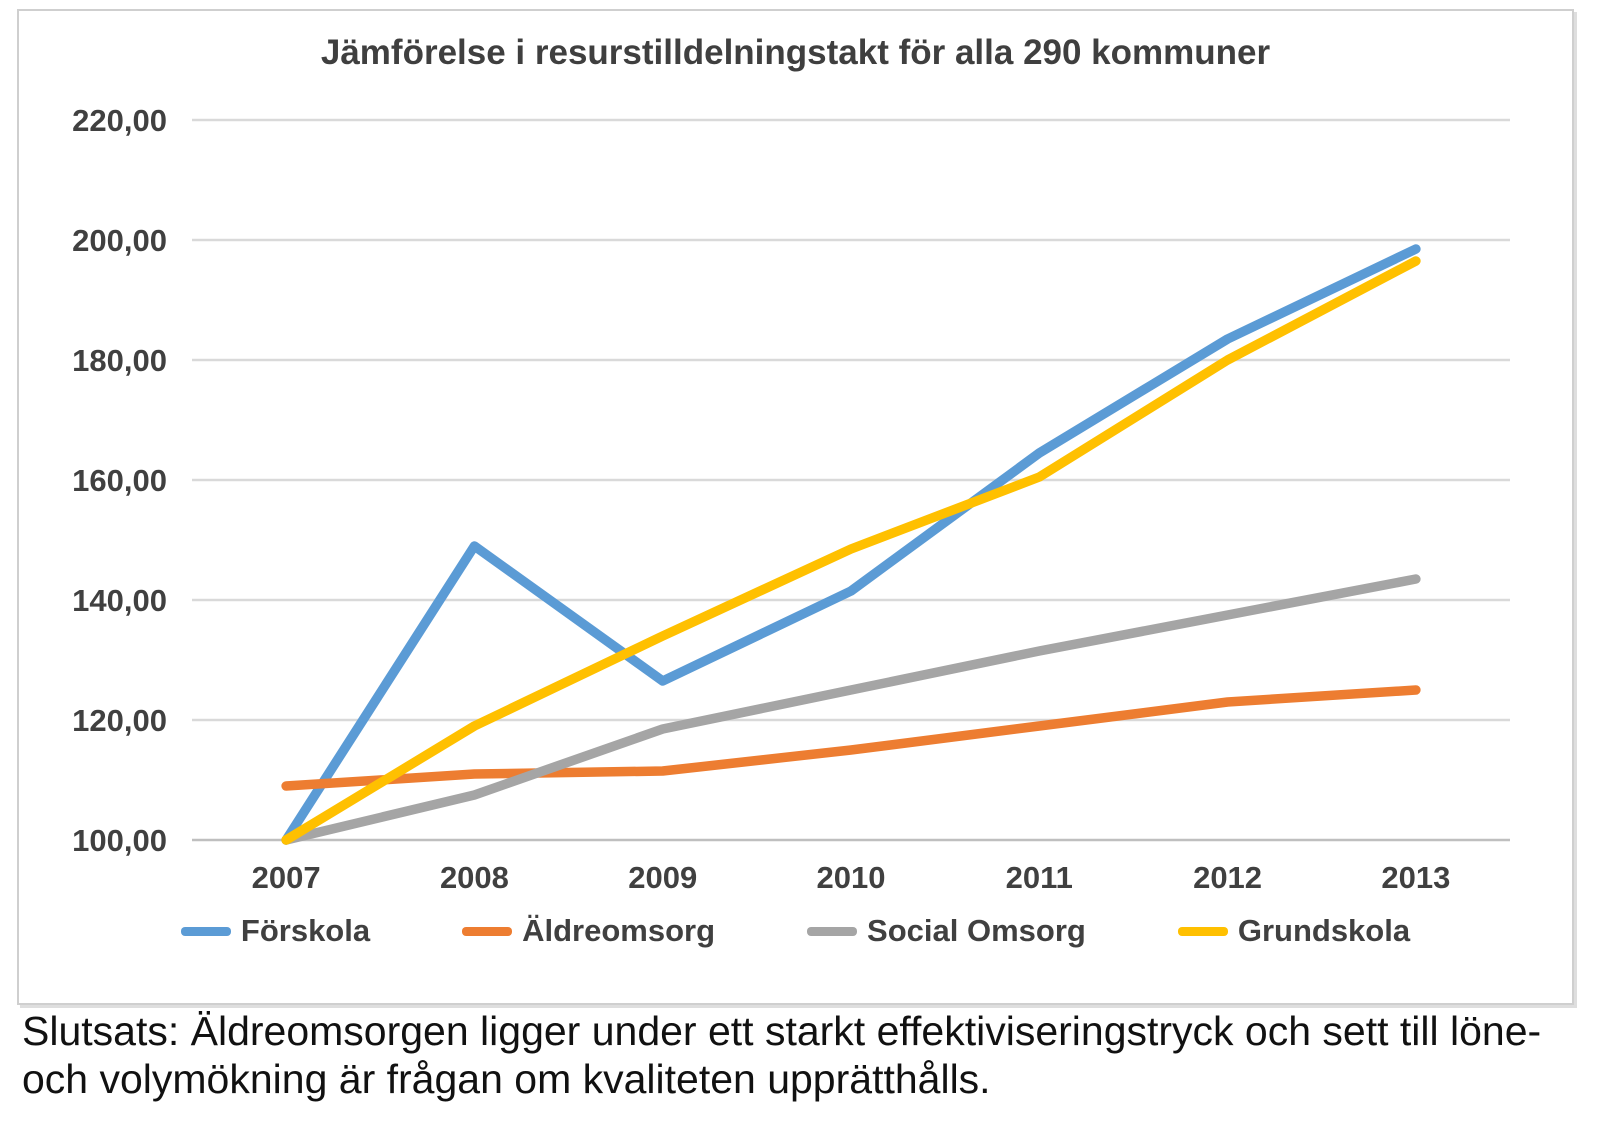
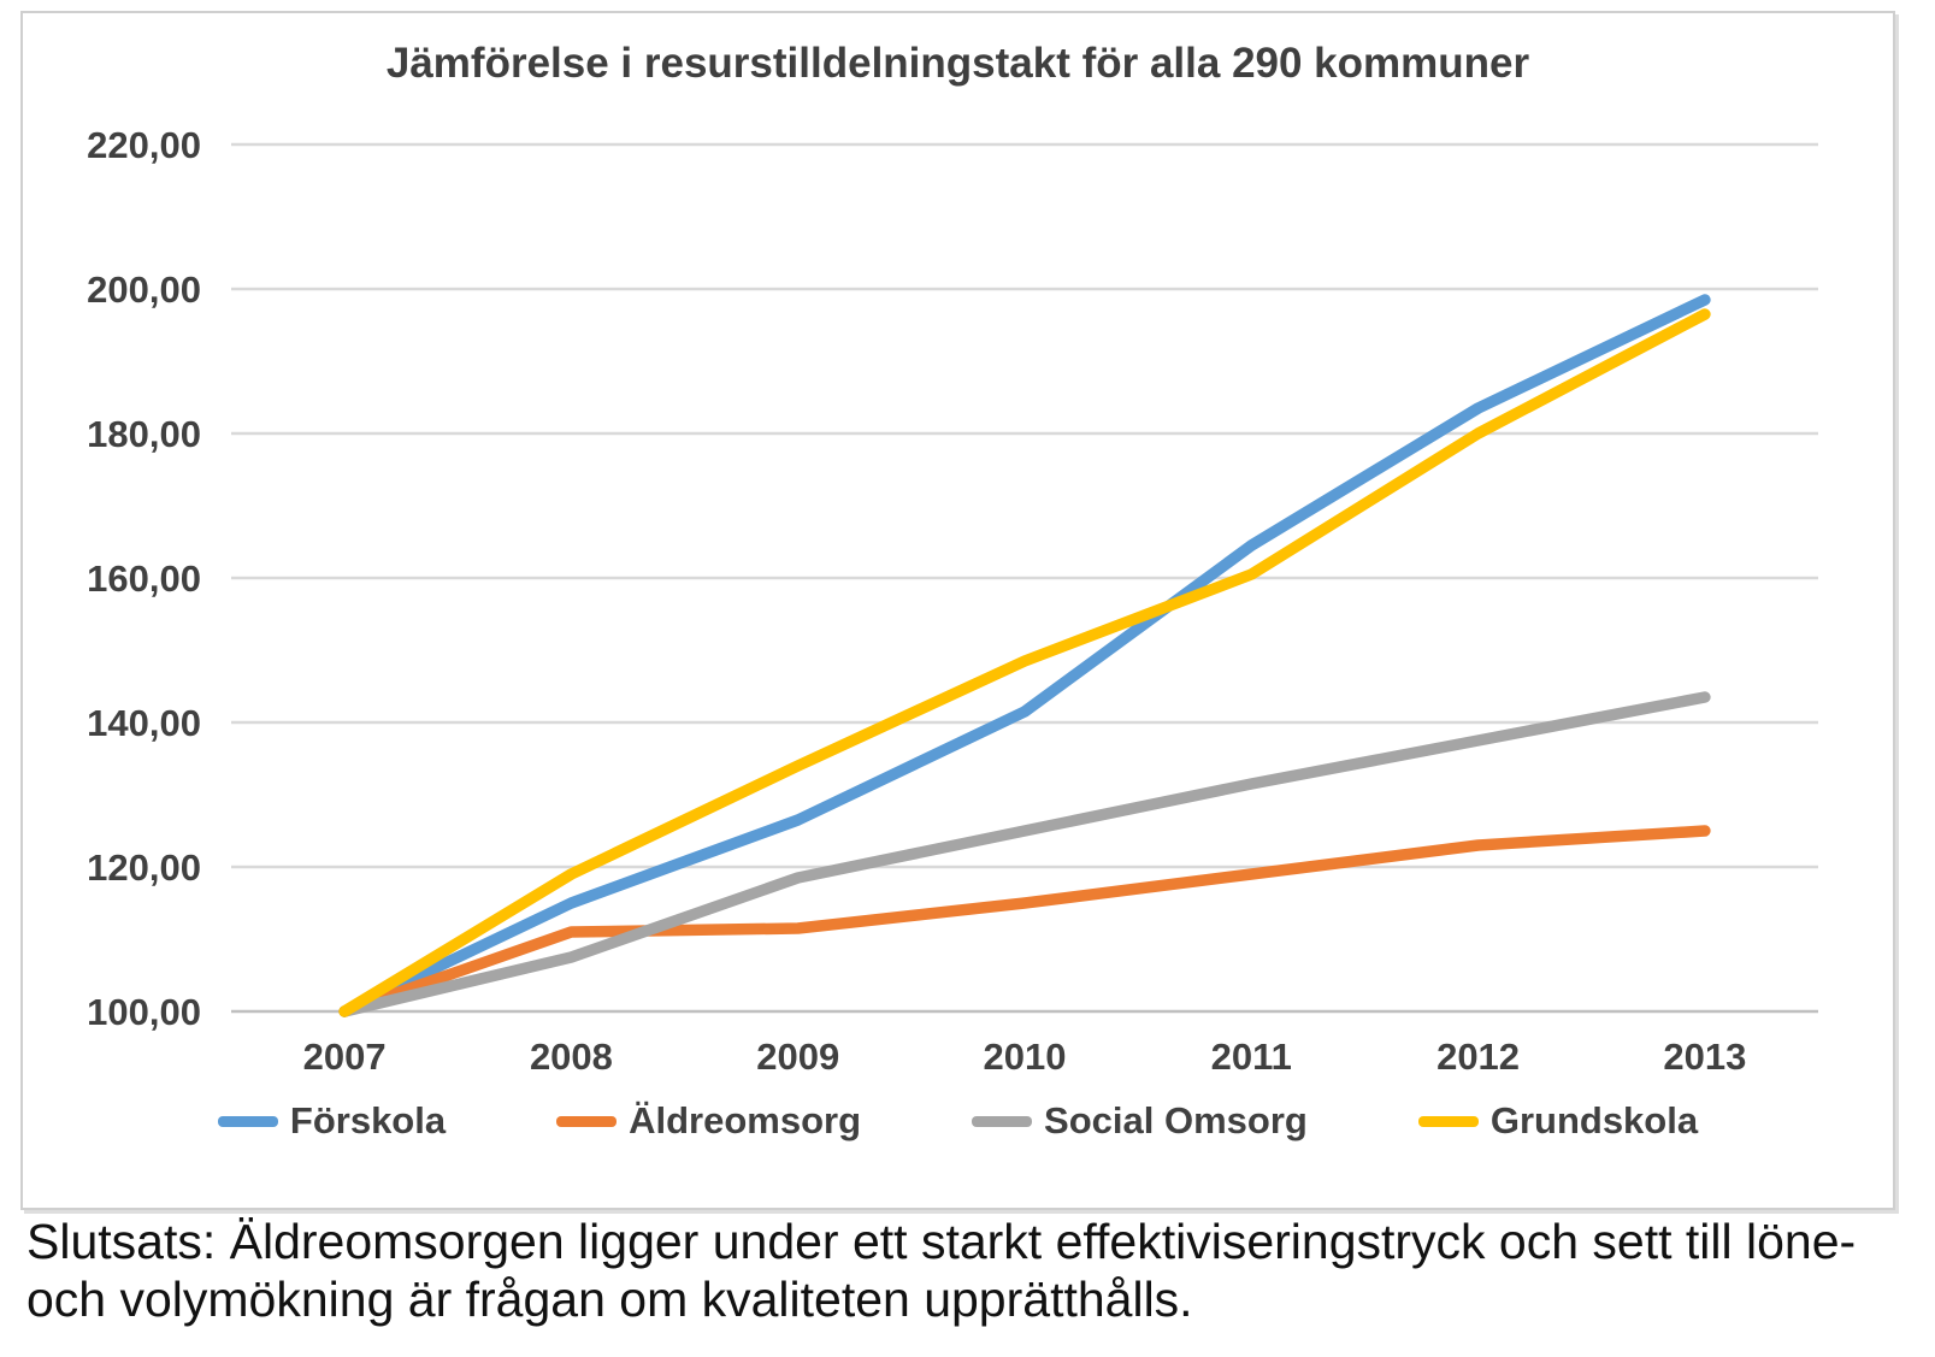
Äldreomsorg/2007: 109 -> 100
Förskola/2008: 149 -> 115
